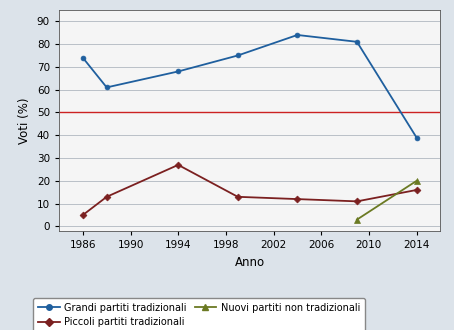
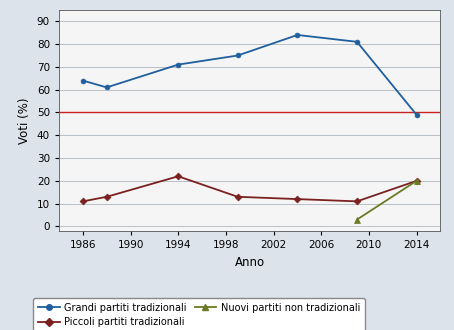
Grandi partiti tradizionali/1986: 74 -> 64
Piccoli partiti tradizionali/1986: 5 -> 11
Grandi partiti tradizionali/1994: 68 -> 71
Piccoli partiti tradizionali/1994: 27 -> 22
Grandi partiti tradizionali/2014: 39 -> 49
Piccoli partiti tradizionali/2014: 16 -> 20
